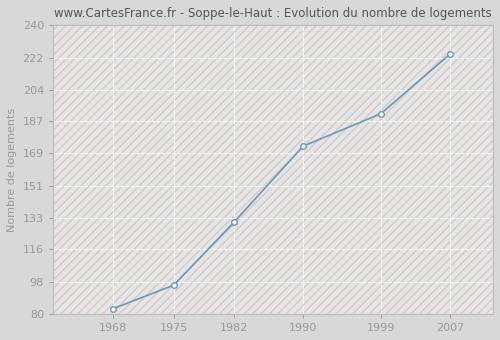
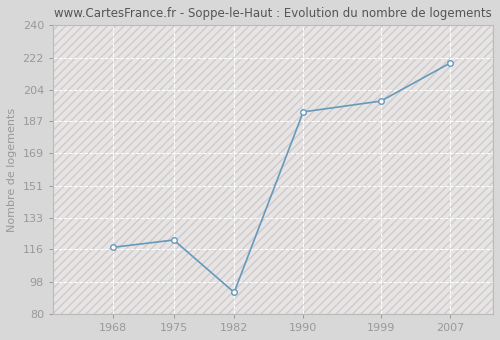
1968: 83 -> 117
1975: 96 -> 121
1982: 131 -> 92
1990: 173 -> 192
1999: 191 -> 198
2007: 224 -> 219
